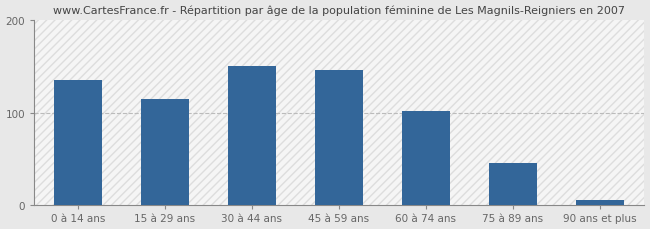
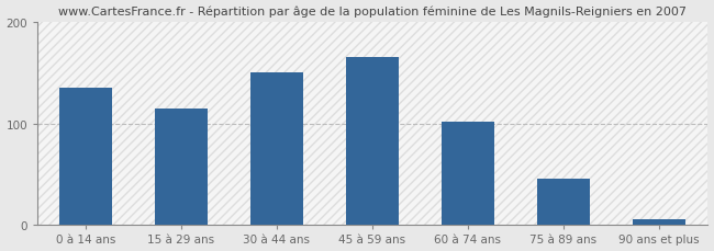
45 à 59 ans: 146 -> 165
